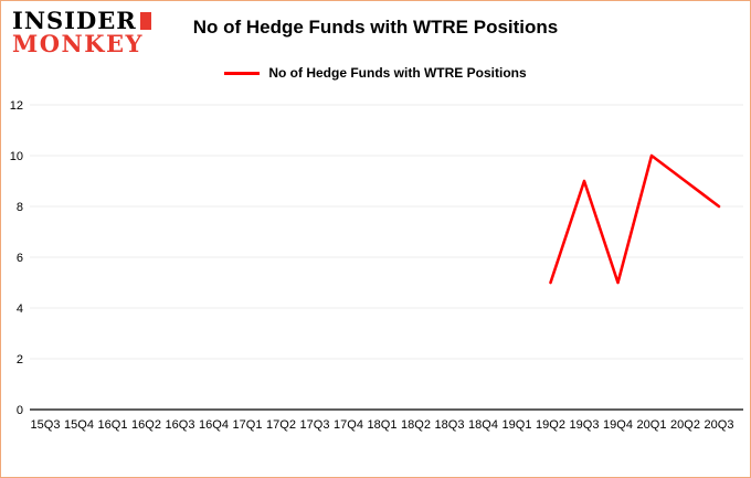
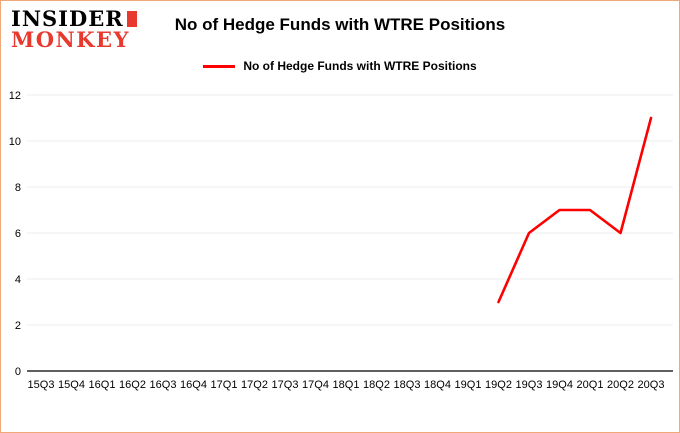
19Q2: 5 -> 3
19Q3: 9 -> 6
19Q4: 5 -> 7
20Q1: 10 -> 7
20Q2: 9 -> 6
20Q3: 8 -> 11
